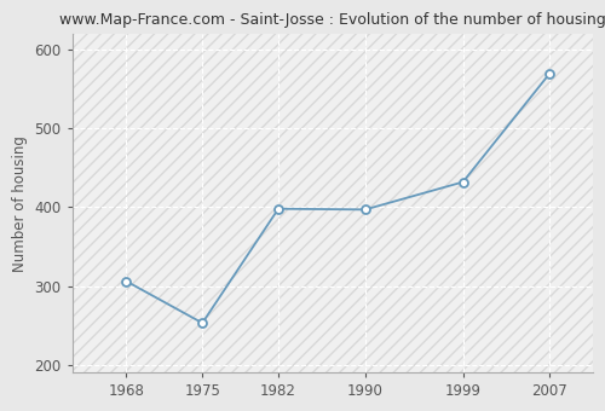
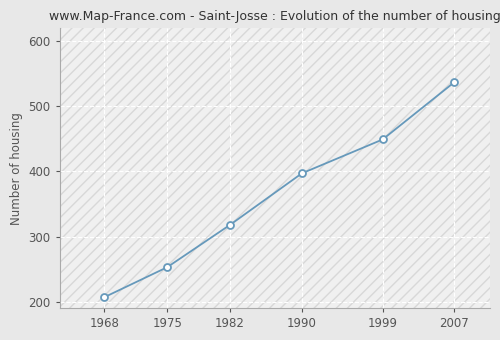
1968: 306 -> 207
1982: 398 -> 318
1999: 432 -> 449
2007: 570 -> 537
